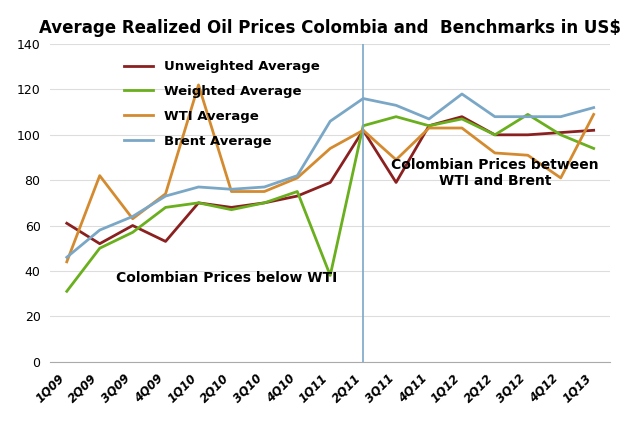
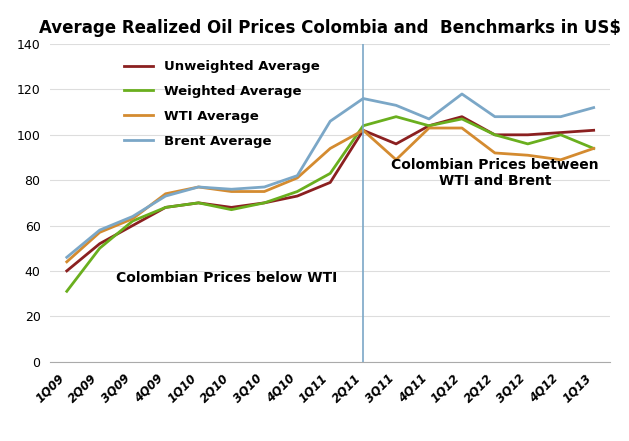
Unweighted Average/1Q09: 61 -> 40
WTI Average/2Q09: 82 -> 57
Weighted Average/3Q09: 57 -> 62
Unweighted Average/4Q09: 53 -> 68
WTI Average/1Q10: 122 -> 77
Weighted Average/1Q11: 38 -> 83
Unweighted Average/3Q11: 79 -> 96
Weighted Average/3Q12: 109 -> 96
WTI Average/4Q12: 81 -> 89
WTI Average/1Q13: 109 -> 94
